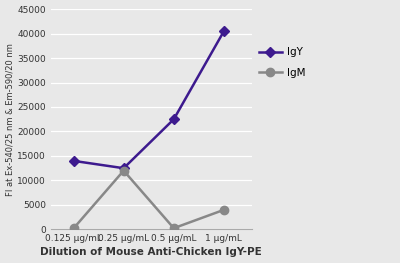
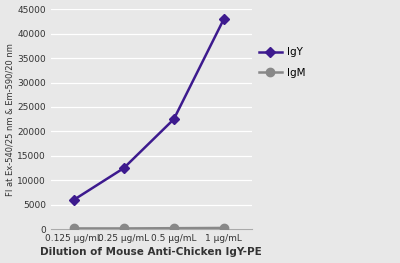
IgY/0.125 μg/mL: 14000 -> 6000
IgM/0.25 μg/mL: 12000 -> 200
IgY/1 μg/mL: 40500 -> 43000
IgM/1 μg/mL: 4000 -> 300
